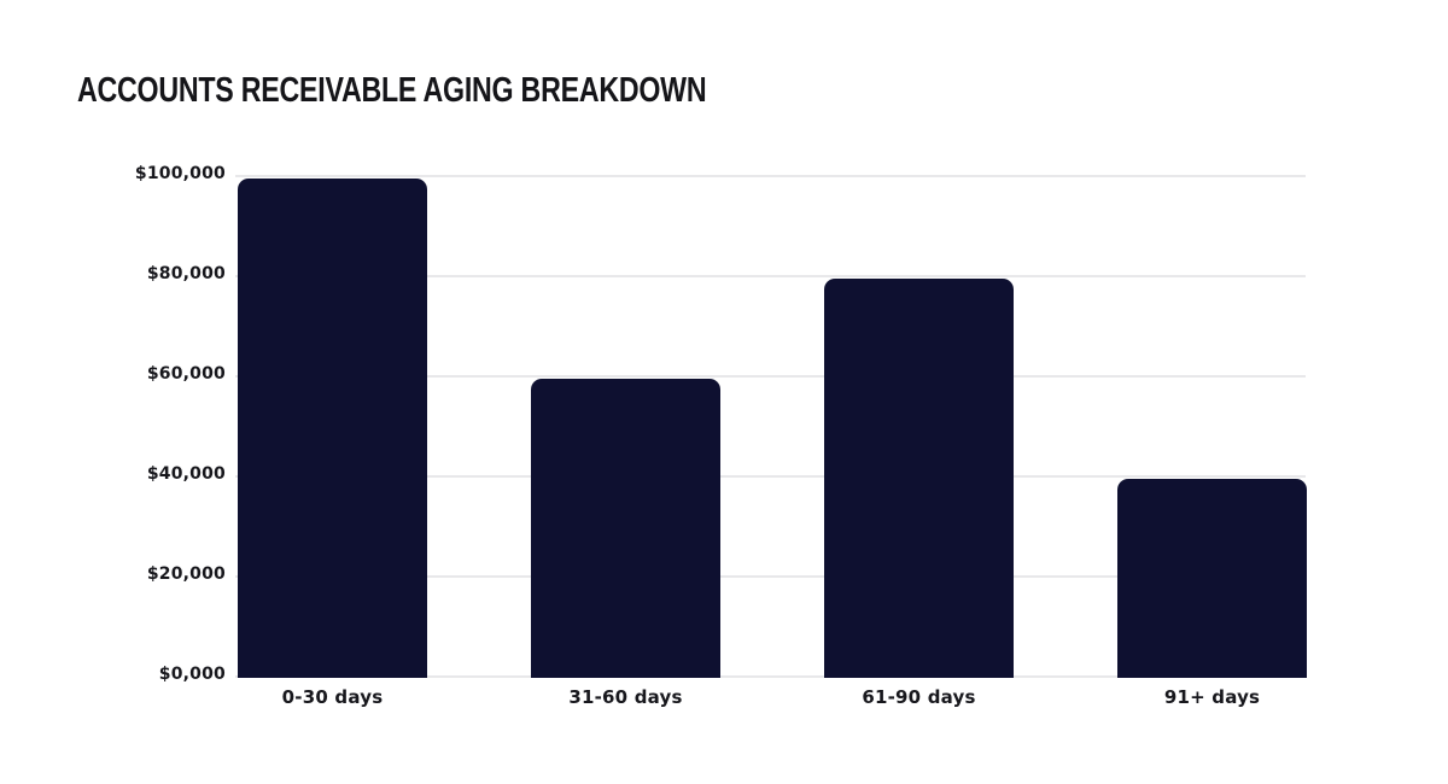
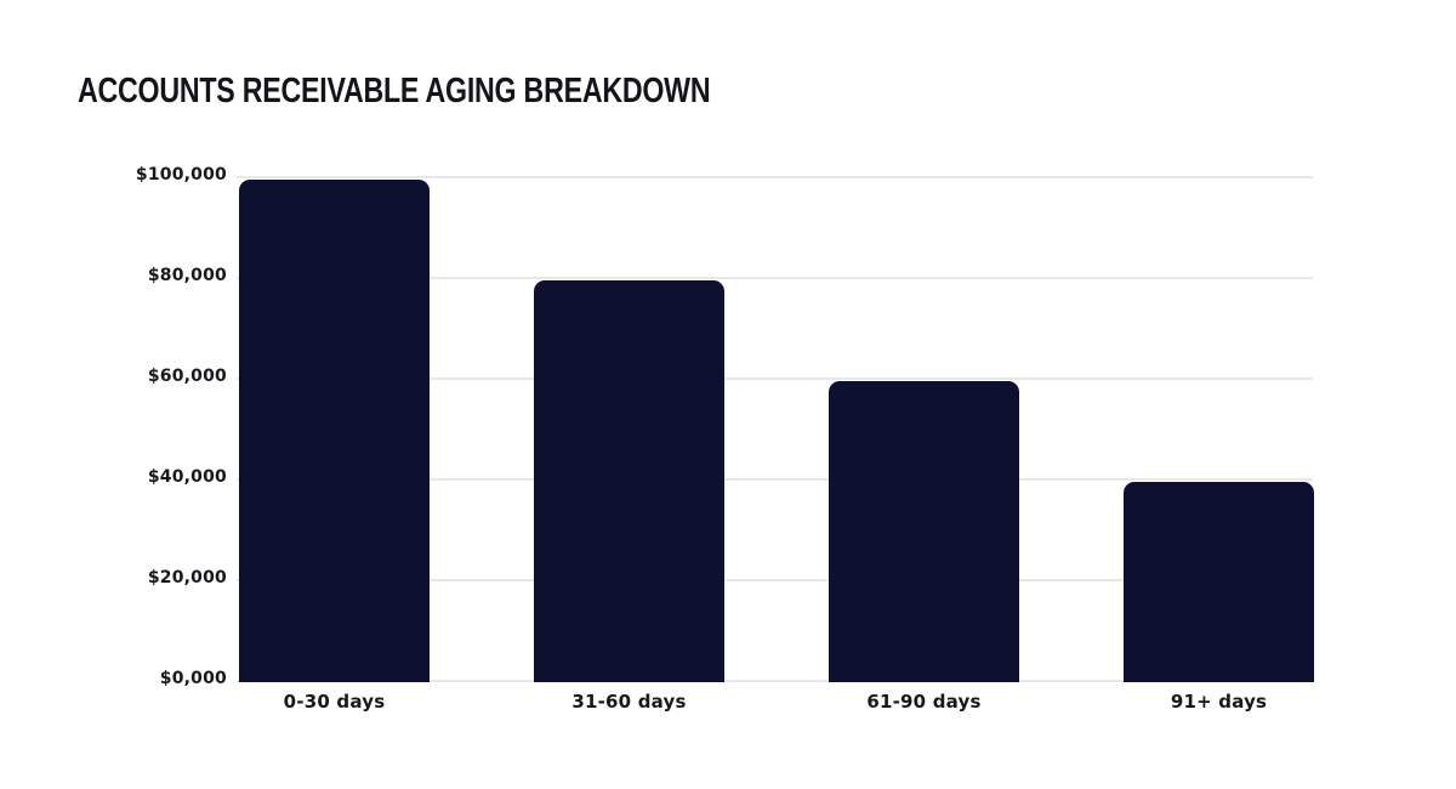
31-60 days: $60000 -> $80000
61-90 days: $80000 -> $60000
